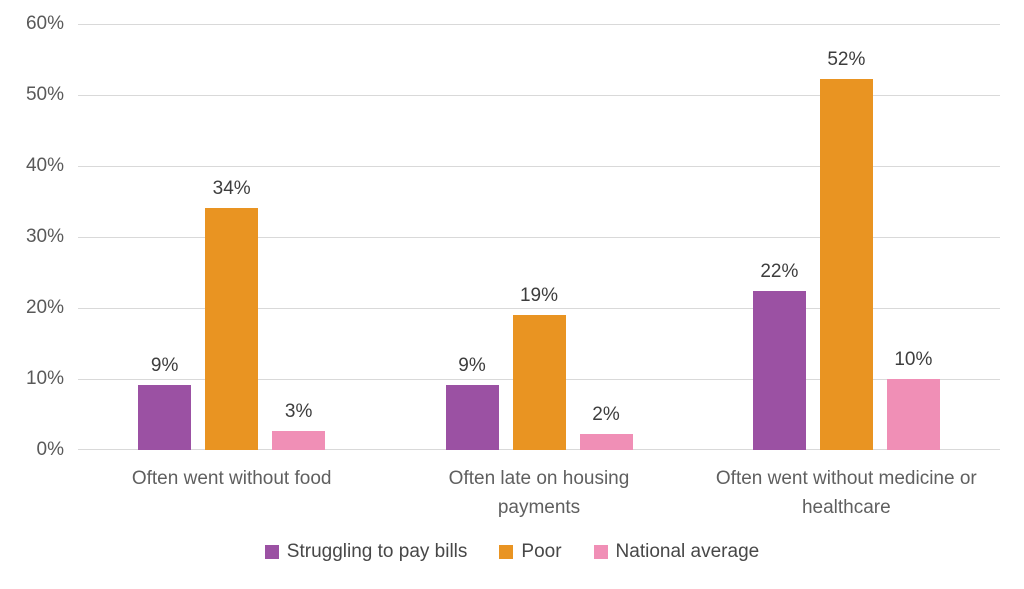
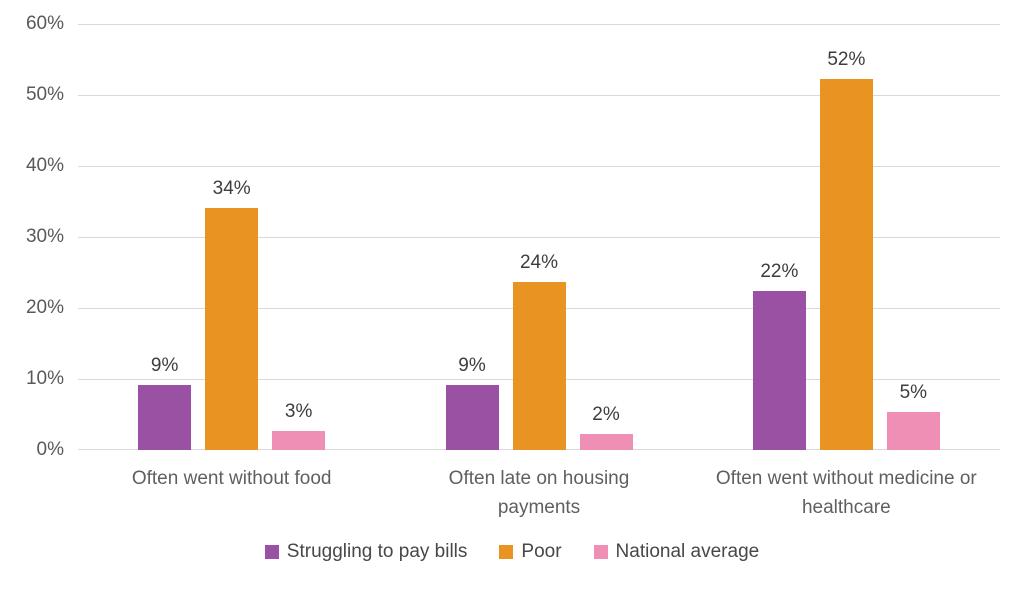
Poor/Often late on housing payments: 19% -> 24%
National average/Often went without medicine or healthcare: 10% -> 5%
